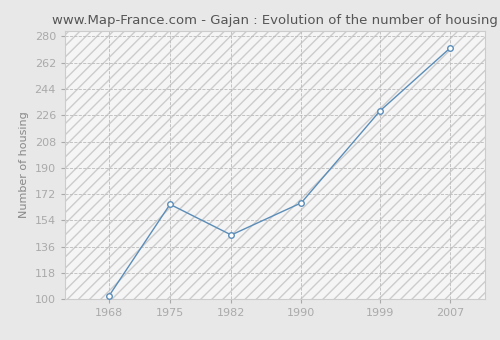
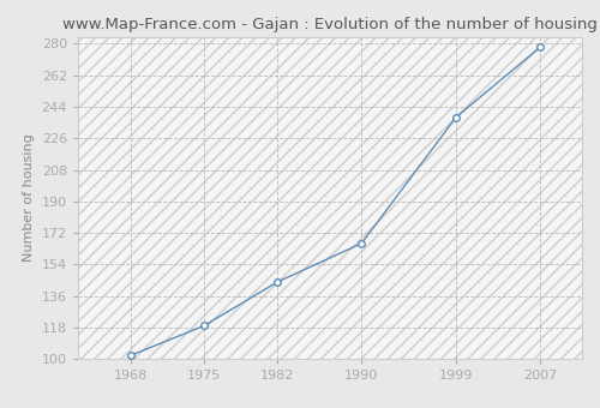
1975: 165 -> 119
1999: 229 -> 238
2007: 272 -> 278
